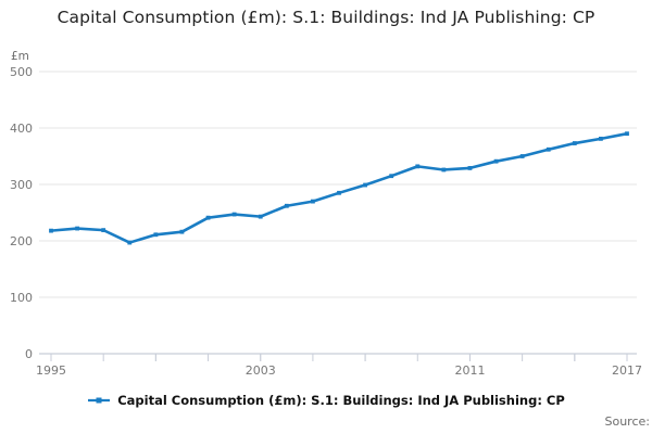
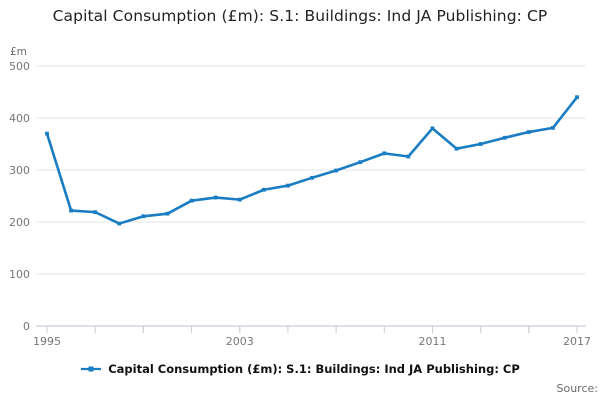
1995: 220 -> 370
2011: 330 -> 380
2017: 390 -> 440
